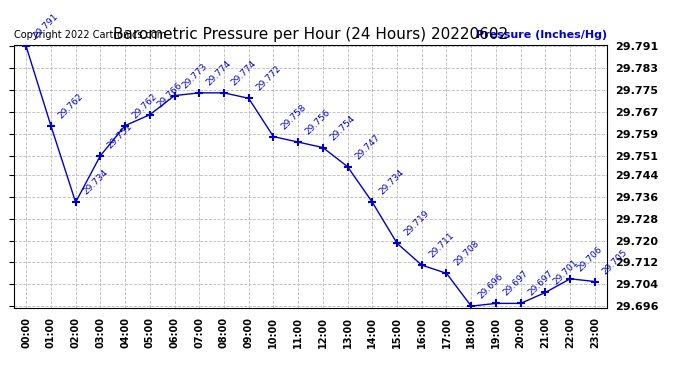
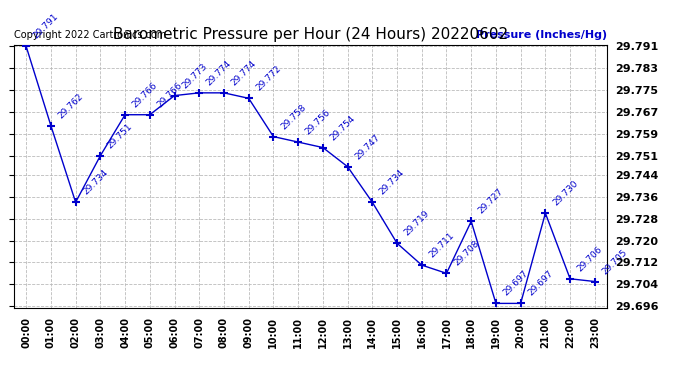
04:00: 29.762 -> 29.766
18:00: 29.696 -> 29.727
21:00: 29.701 -> 29.730
